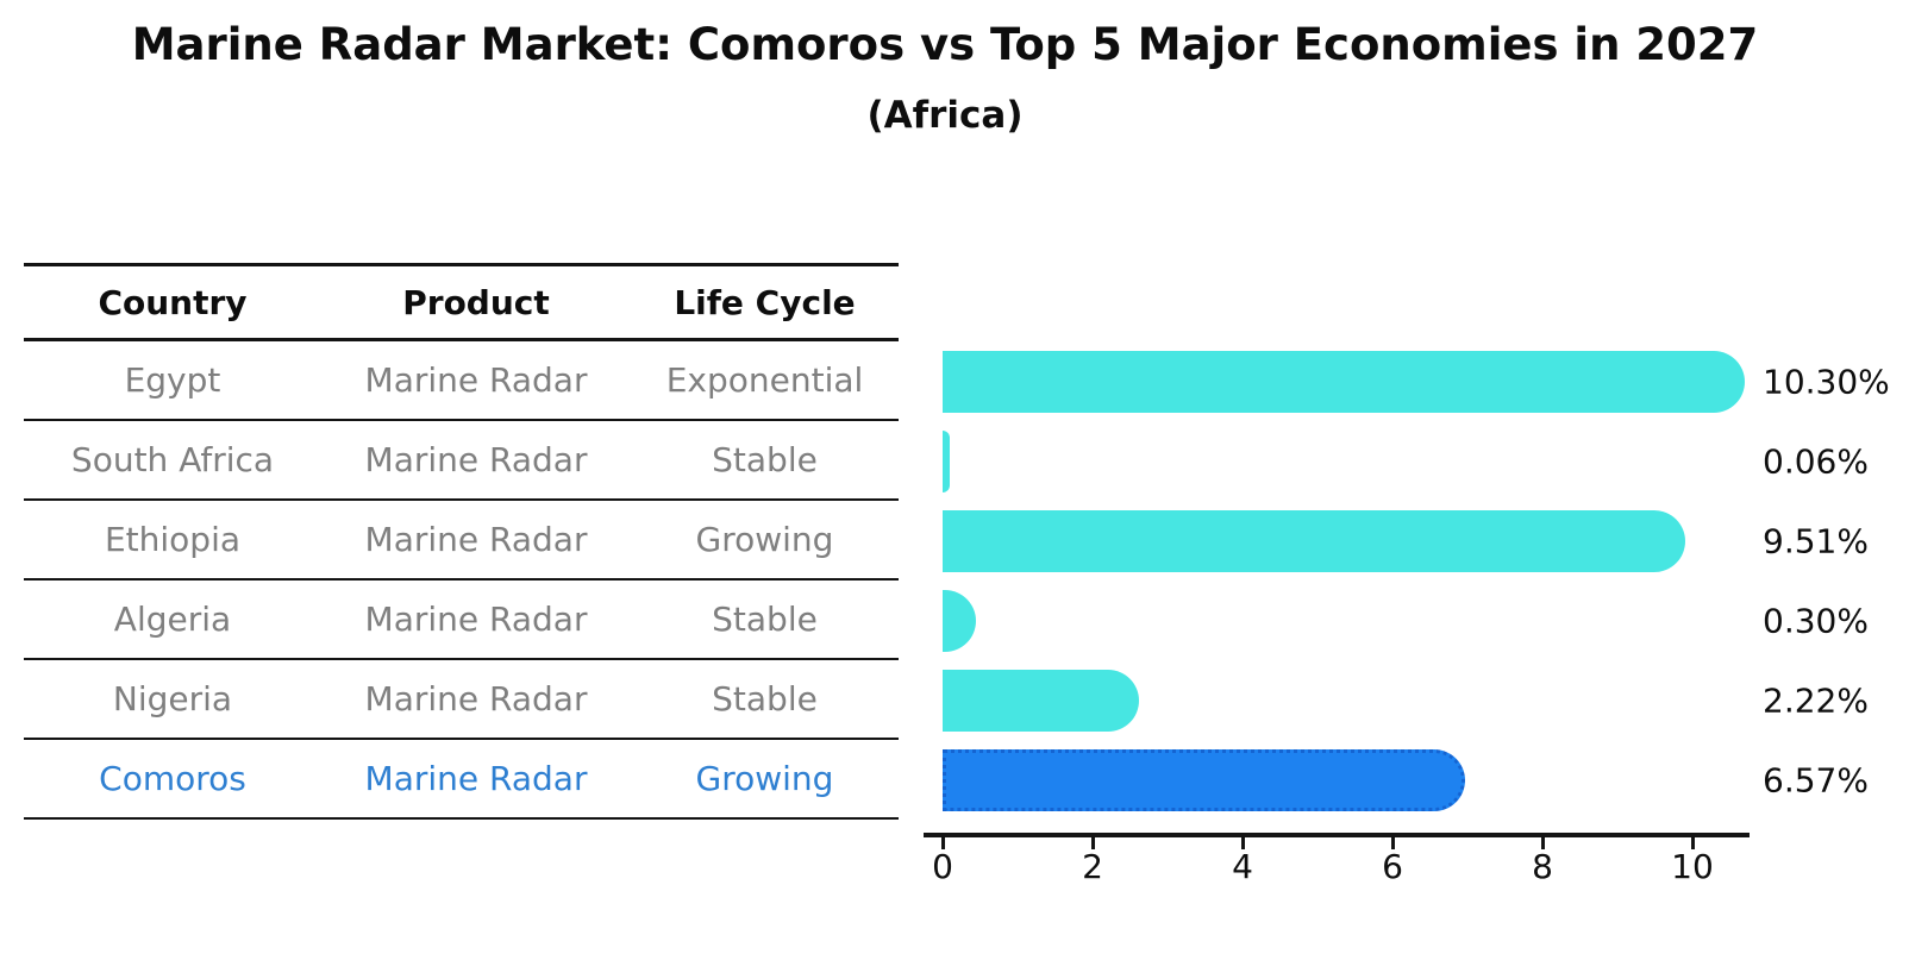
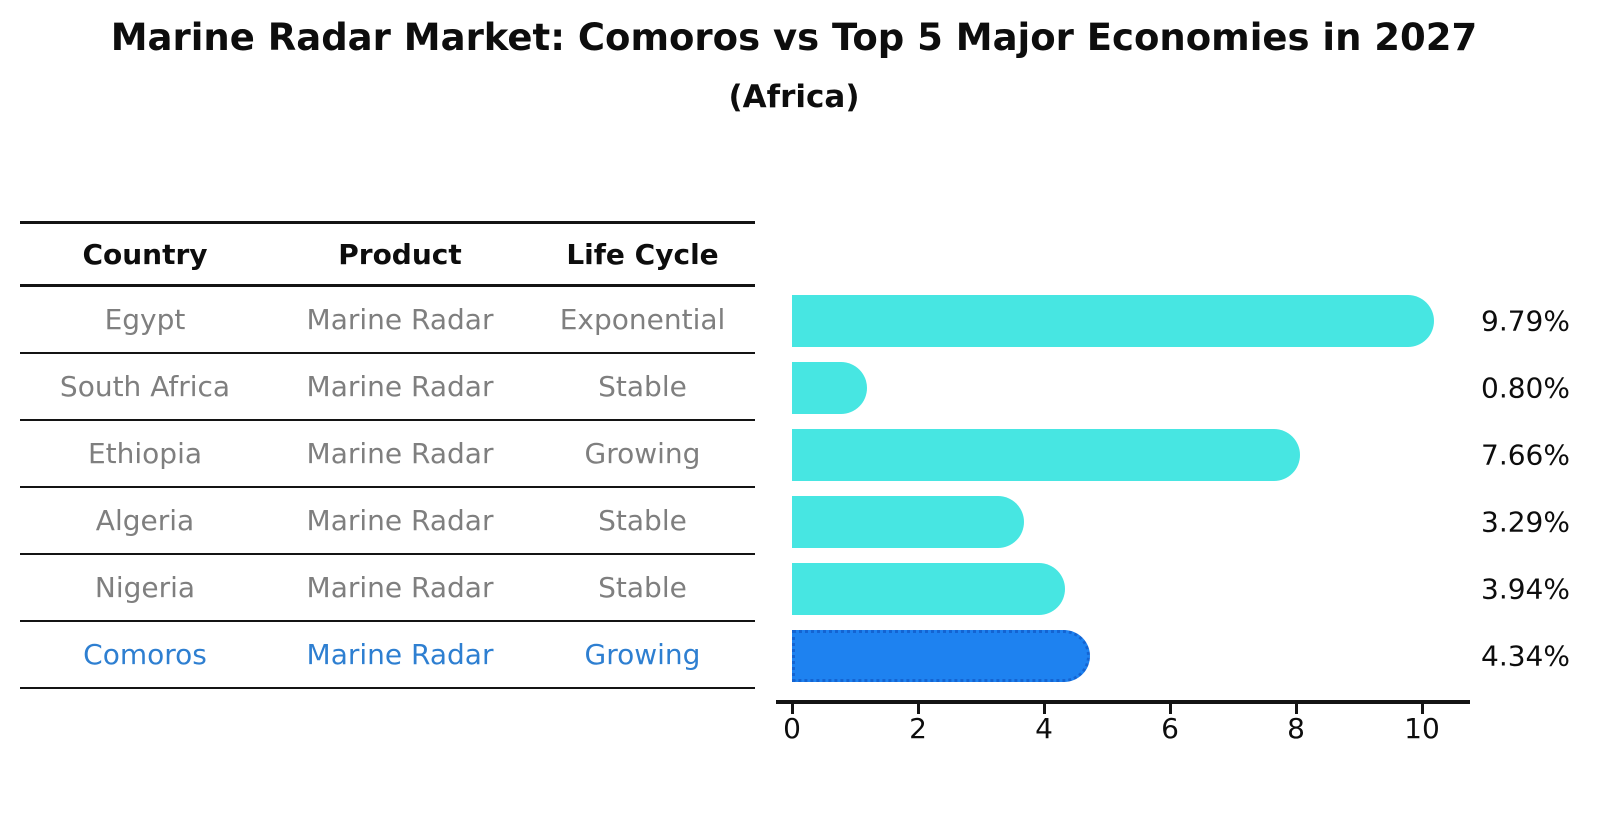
Egypt: 10.30% -> 9.79%
South Africa: 0.06% -> 0.80%
Ethiopia: 9.51% -> 7.66%
Algeria: 0.30% -> 3.29%
Nigeria: 2.22% -> 3.94%
Comoros: 6.57% -> 4.34%
